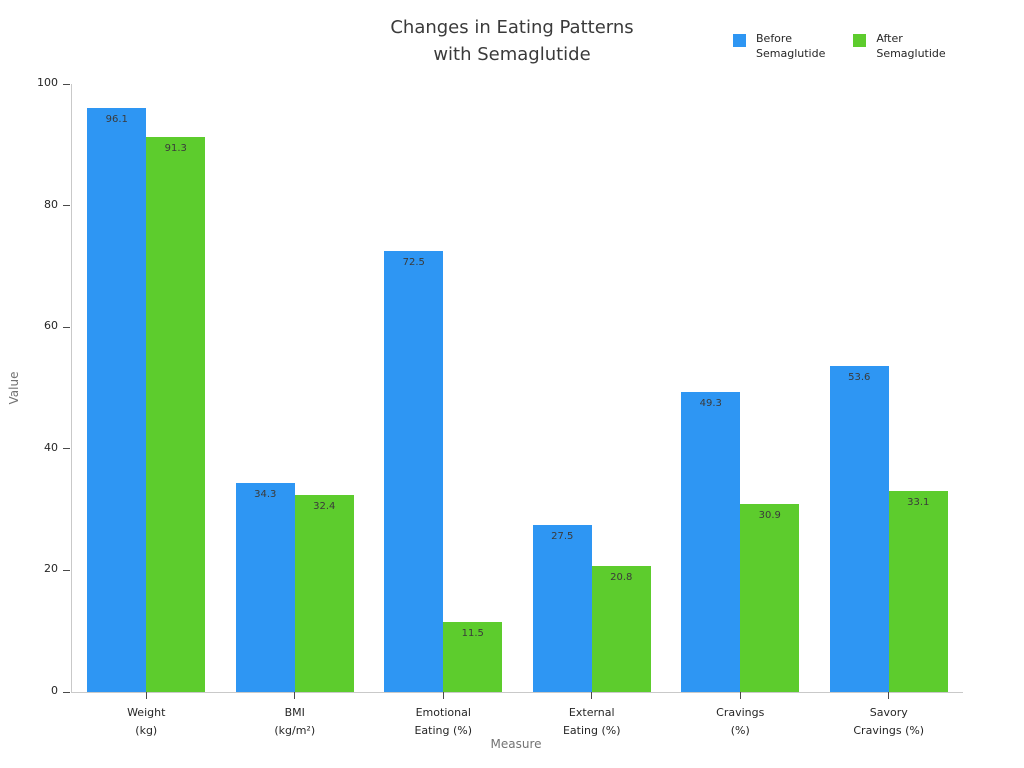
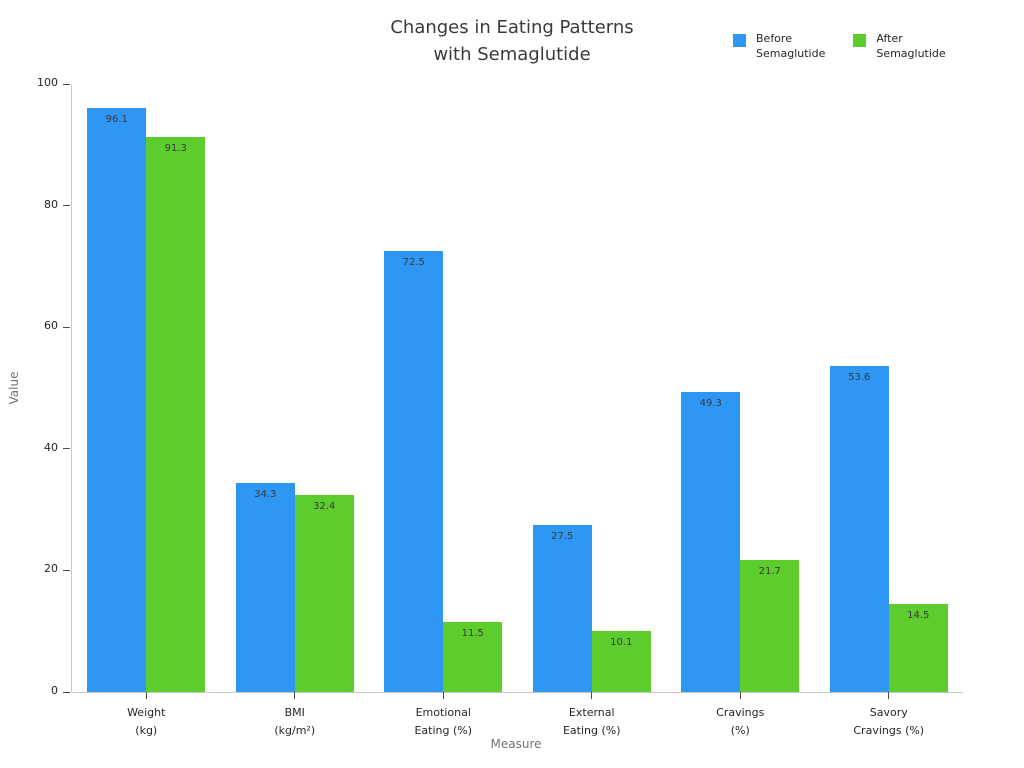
After Semaglutide/External Eating (%): 20.8 -> 10.1
After Semaglutide/Cravings (%): 30.9 -> 21.7
After Semaglutide/Savory Cravings (%): 33.1 -> 14.5
